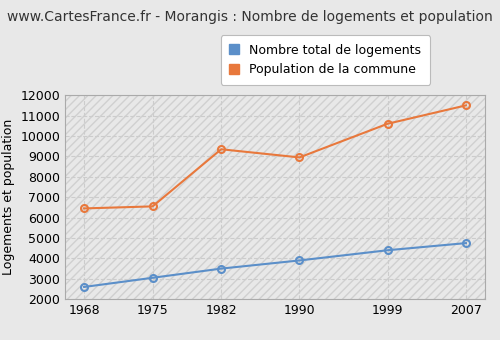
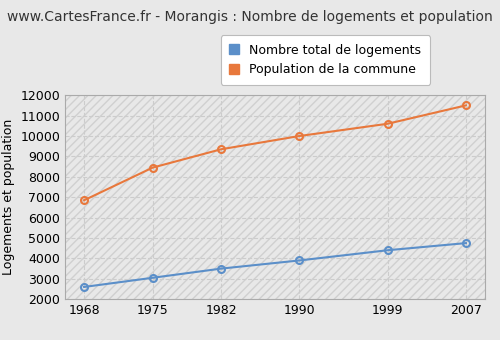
Population de la commune/1968: 6450 -> 6850
Population de la commune/1975: 6550 -> 8450
Population de la commune/1990: 8950 -> 10000
